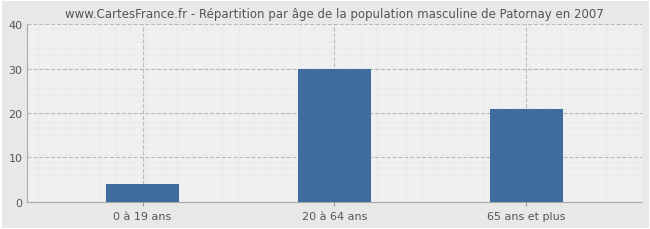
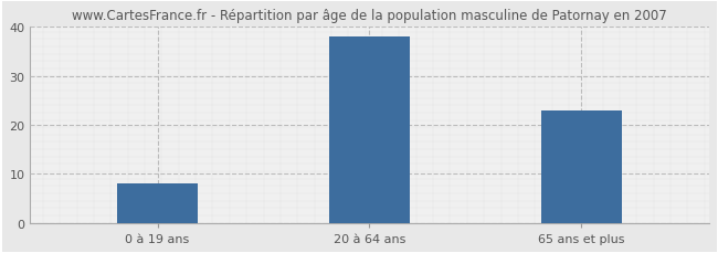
0 à 19 ans: 4 -> 8
20 à 64 ans: 30 -> 38
65 ans et plus: 21 -> 23
